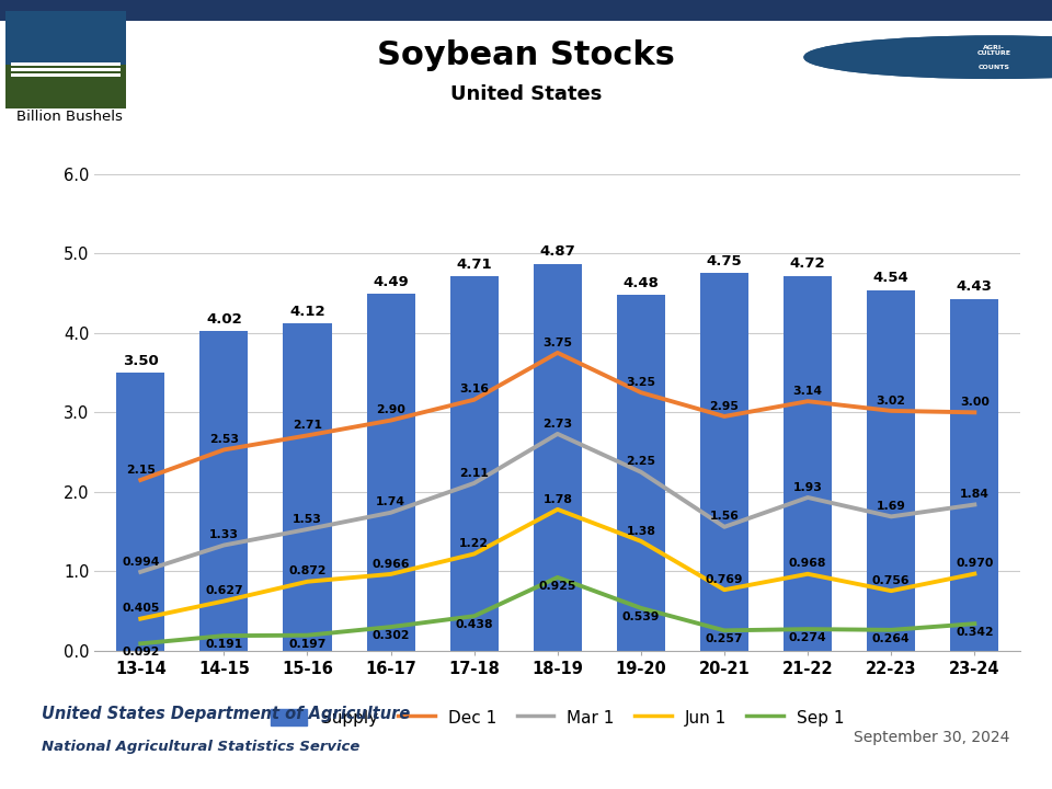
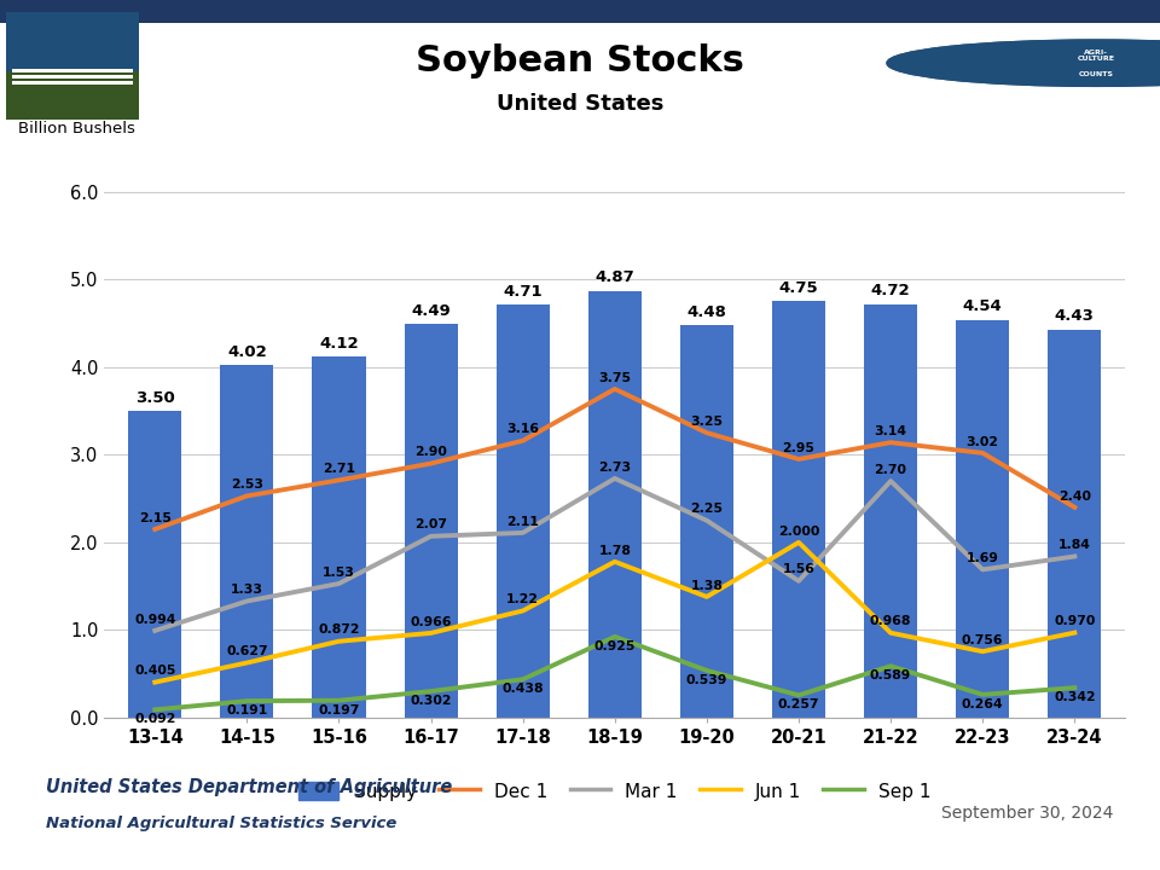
Mar 1/16-17: 1.74 -> 2.07
Jun 1/20-21: 0.769 -> 2.000
Mar 1/21-22: 1.93 -> 2.70
Sep 1/21-22: 0.274 -> 0.589
Dec 1/23-24: 3.00 -> 2.40
